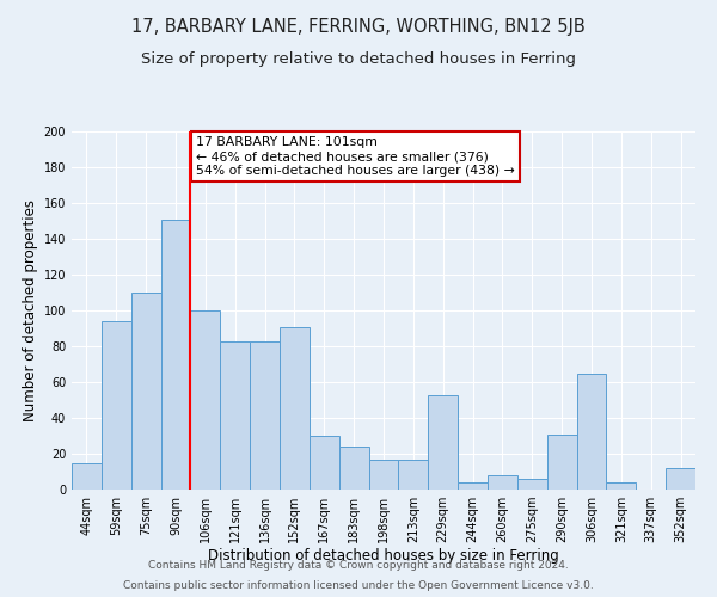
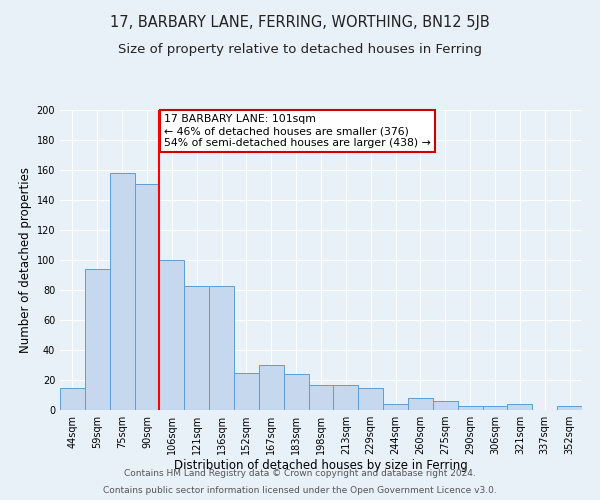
75sqm: 110 -> 158
152sqm: 91 -> 25
229sqm: 53 -> 15
290sqm: 31 -> 3
306sqm: 65 -> 3
352sqm: 12 -> 3
